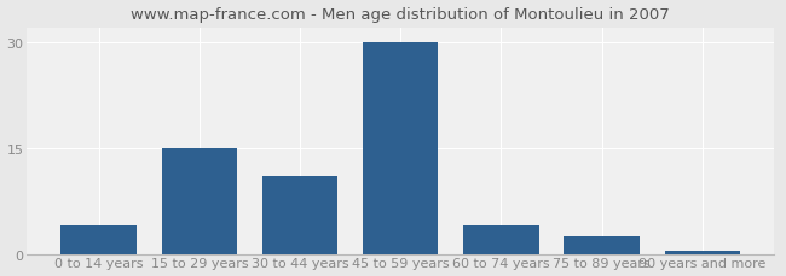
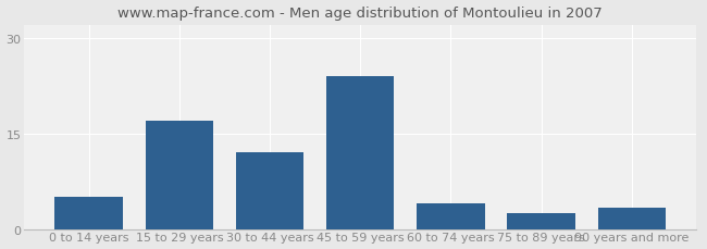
0 to 14 years: 4.0 -> 5.0
15 to 29 years: 15.0 -> 17.0
30 to 44 years: 11.0 -> 12.0
45 to 59 years: 30.0 -> 24.0
90 years and more: 0.4 -> 3.4
